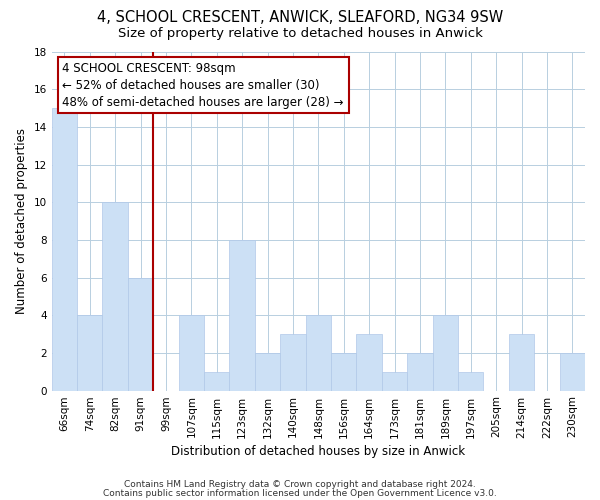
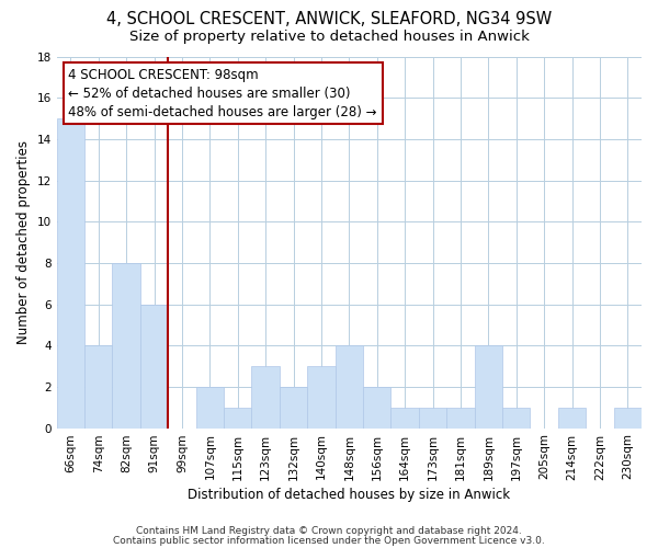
82sqm: 10 -> 8
107sqm: 4 -> 2
123sqm: 8 -> 3
164sqm: 3 -> 1
181sqm: 2 -> 1
214sqm: 3 -> 1
230sqm: 2 -> 1
